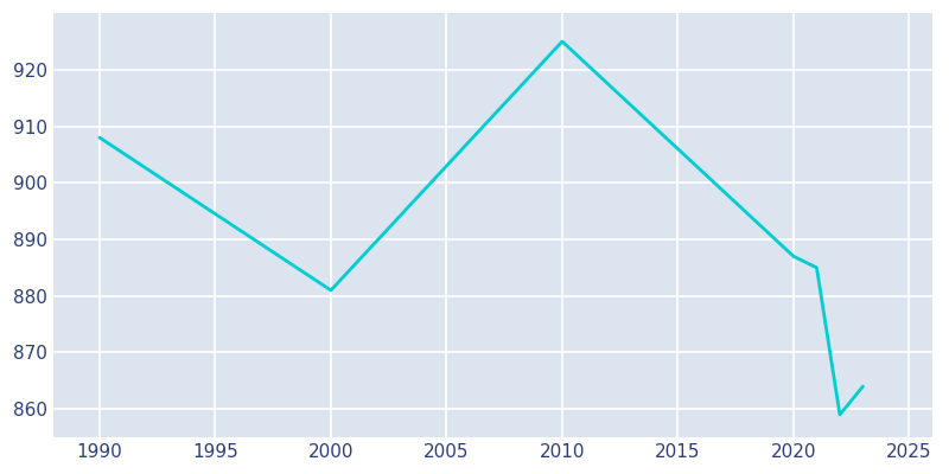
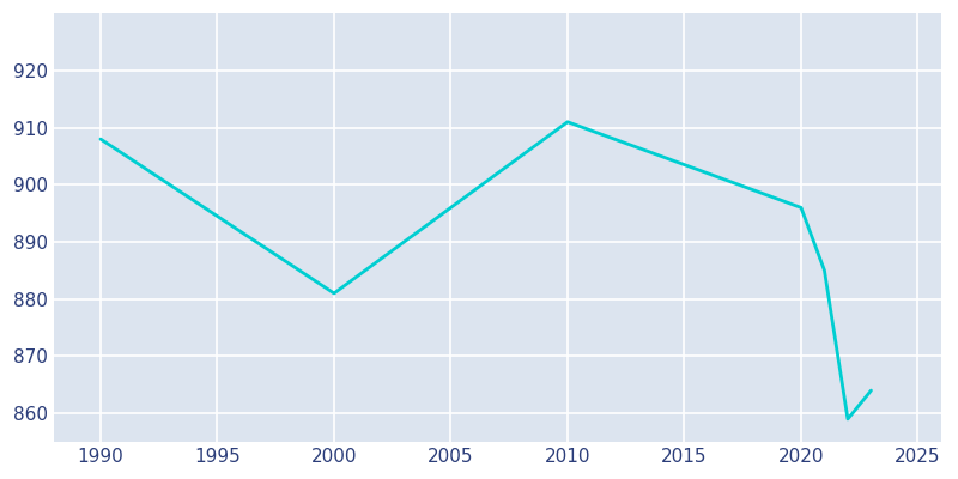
2010: 925 -> 911
2020: 887 -> 896
